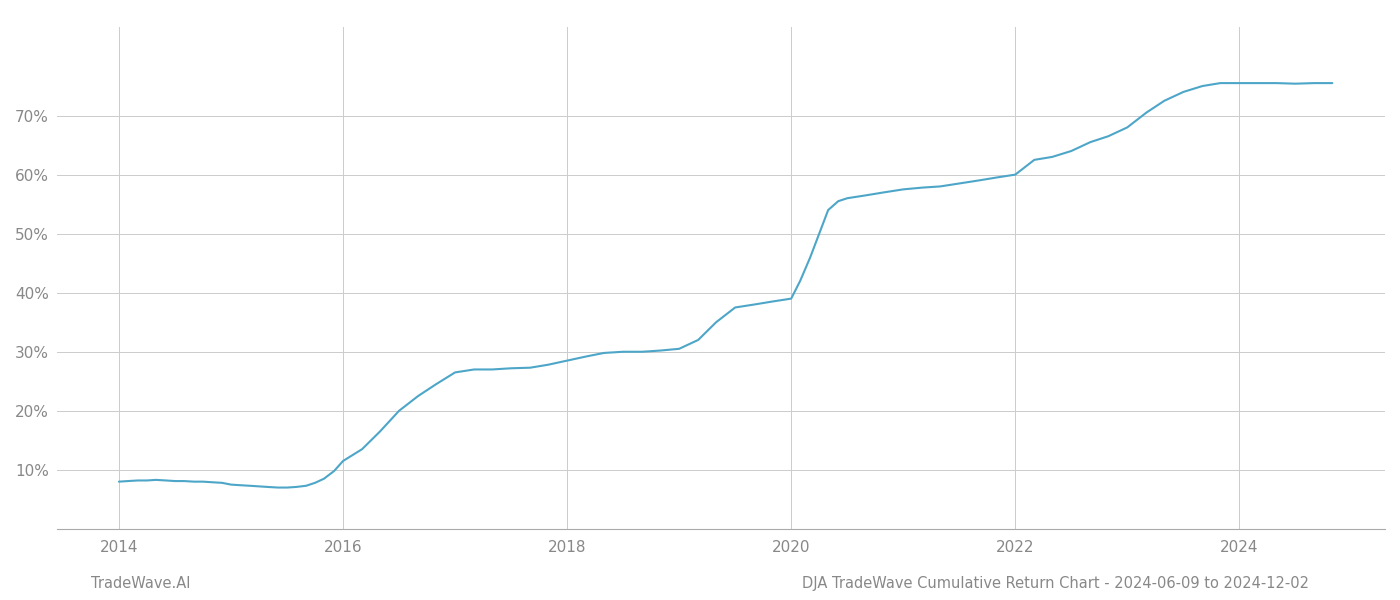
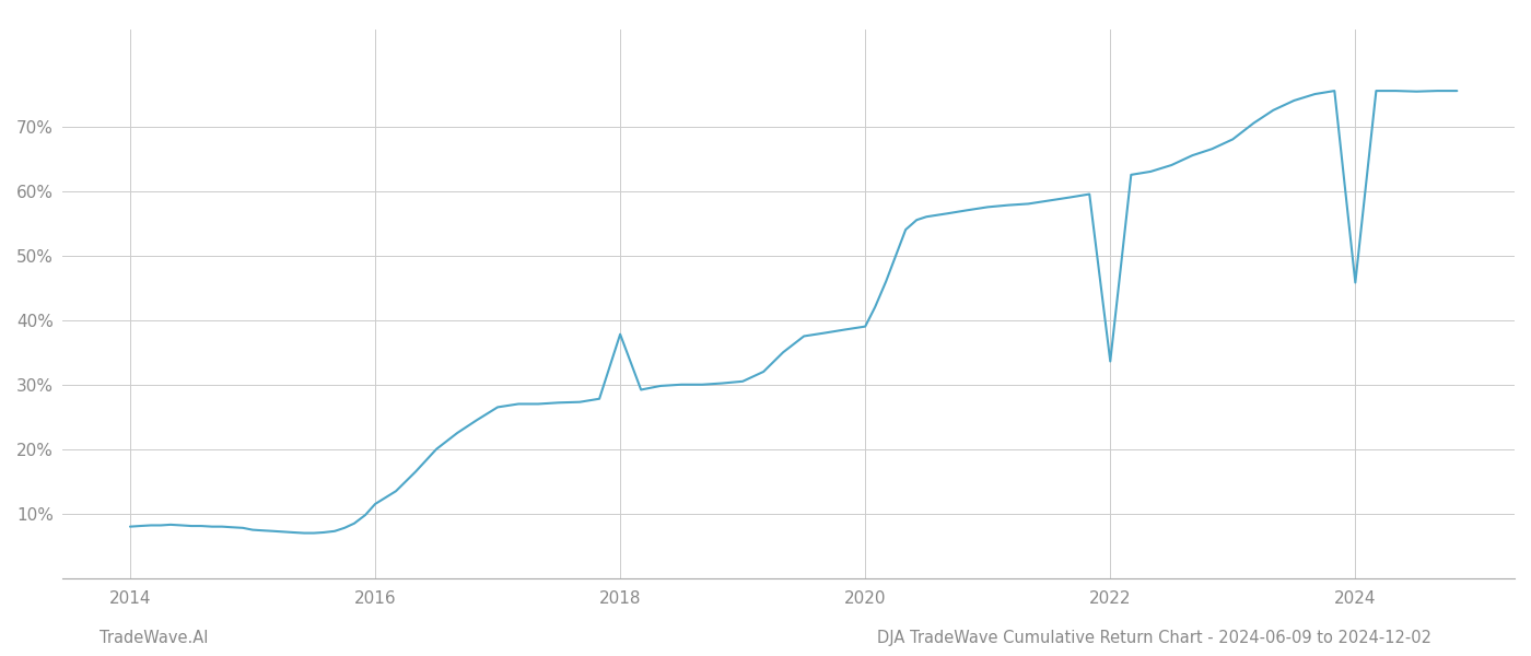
2018: 28.5% -> 37.8%
2022: 60.0% -> 33.6%
2024: 75.5% -> 45.8%
